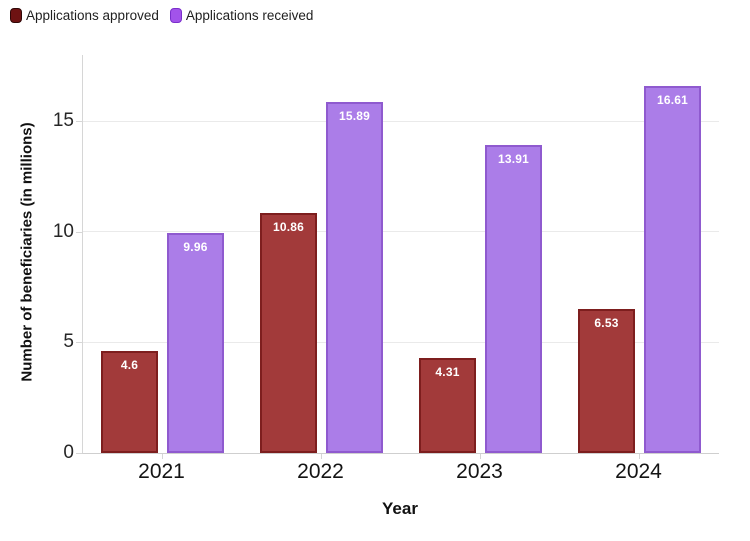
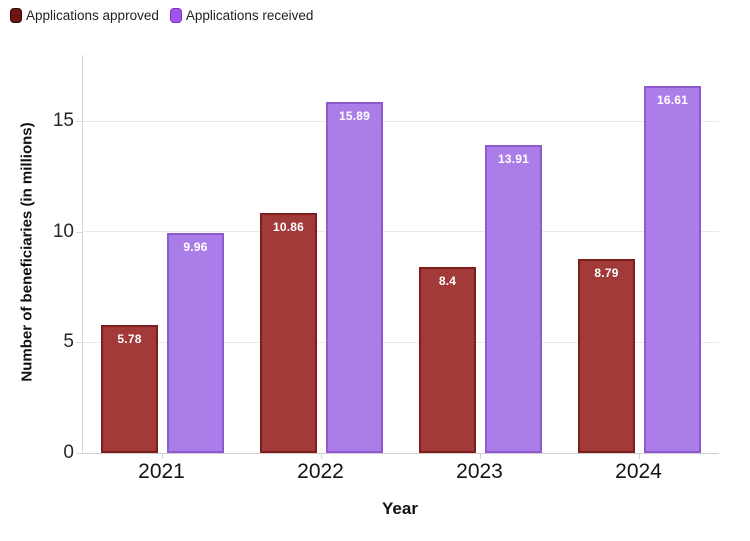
Applications approved/2021: 4.6 -> 5.78
Applications approved/2023: 4.31 -> 8.4
Applications approved/2024: 6.53 -> 8.79
